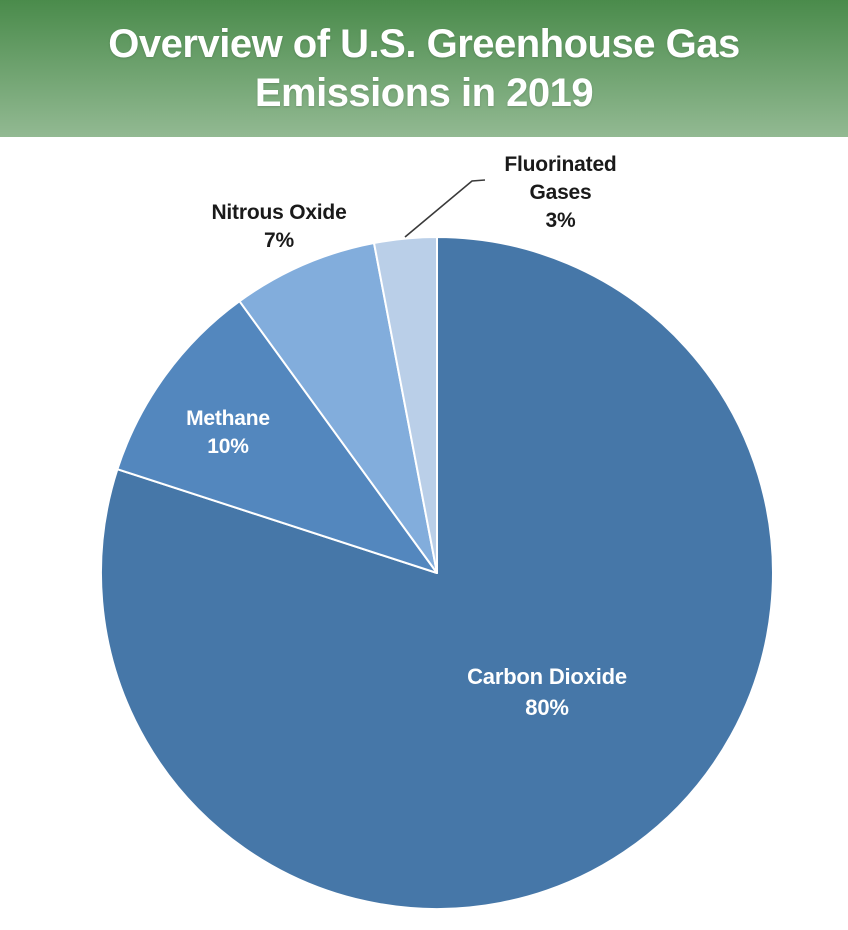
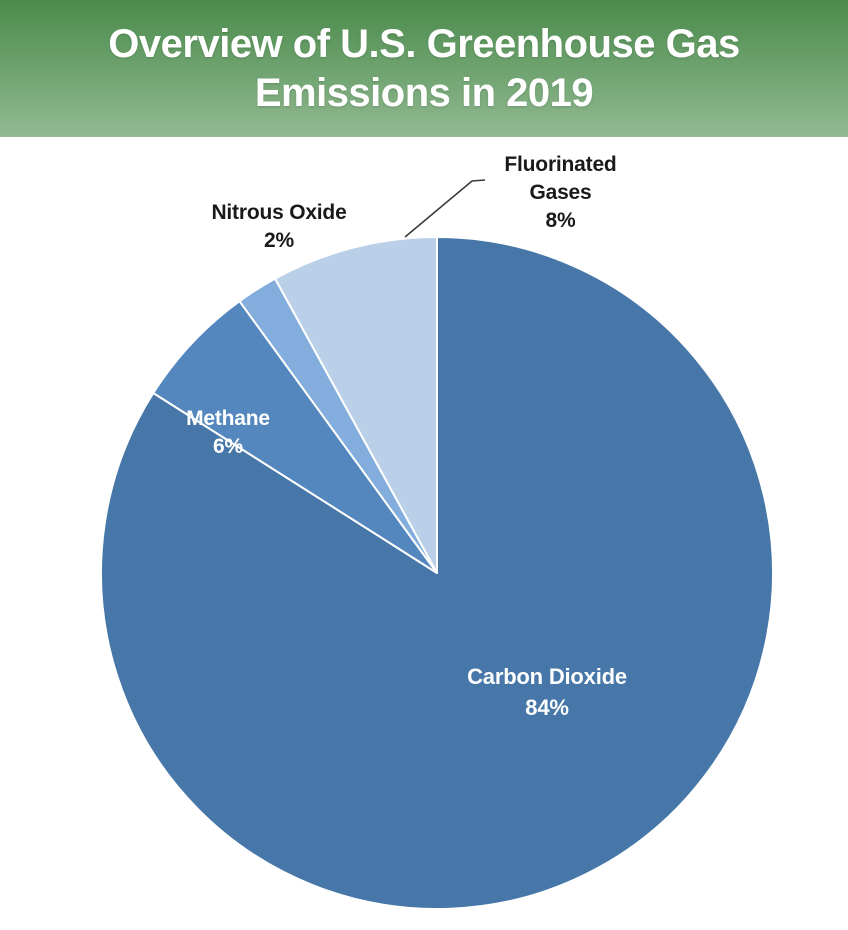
Carbon Dioxide: 80% -> 84%
Methane: 10% -> 6%
Nitrous Oxide: 7% -> 2%
Fluorinated Gases: 3% -> 8%
